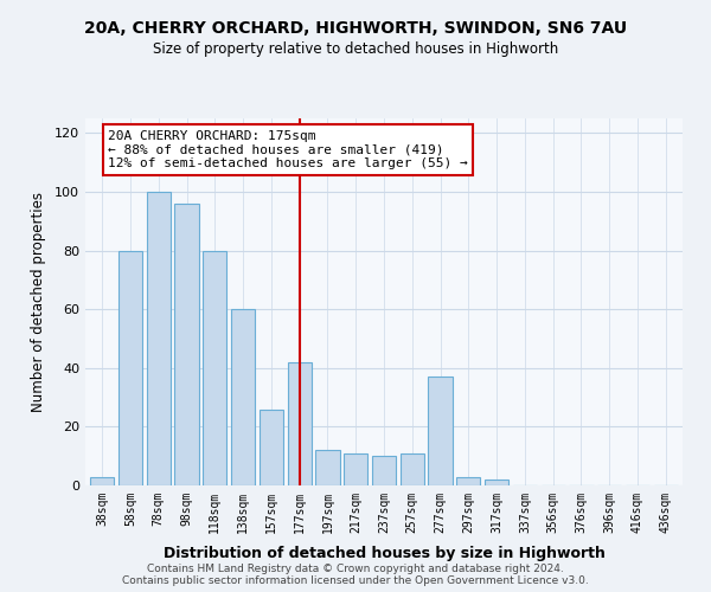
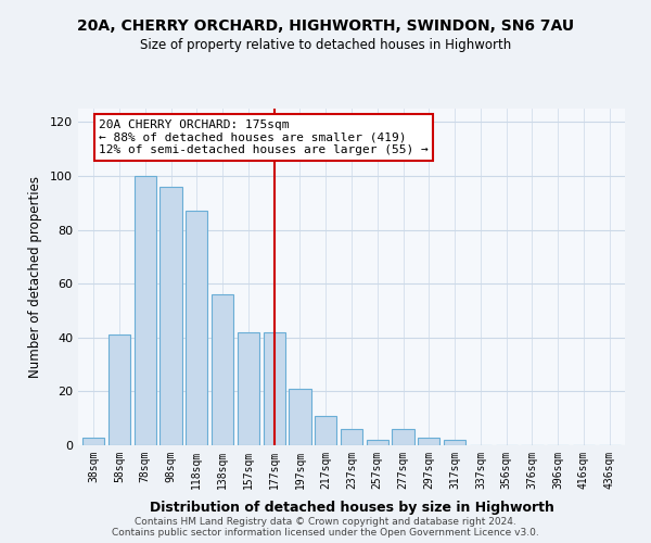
58sqm: 80 -> 41
118sqm: 80 -> 87
138sqm: 60 -> 56
157sqm: 26 -> 42
197sqm: 12 -> 21
237sqm: 10 -> 6
257sqm: 11 -> 2
277sqm: 37 -> 6
